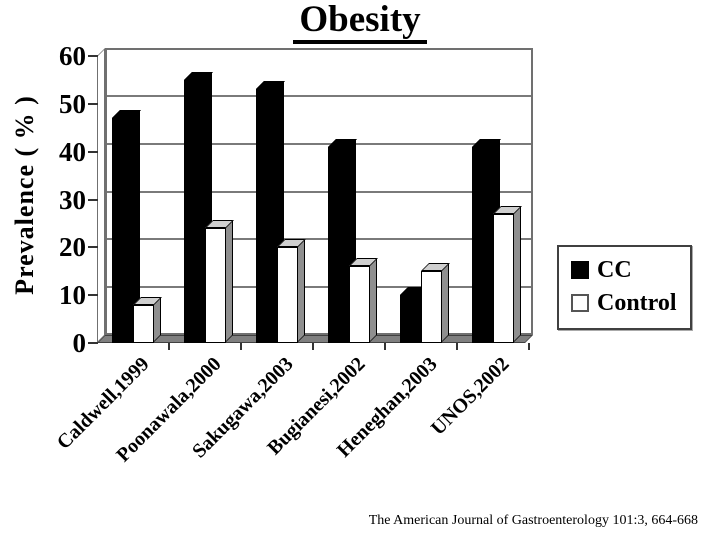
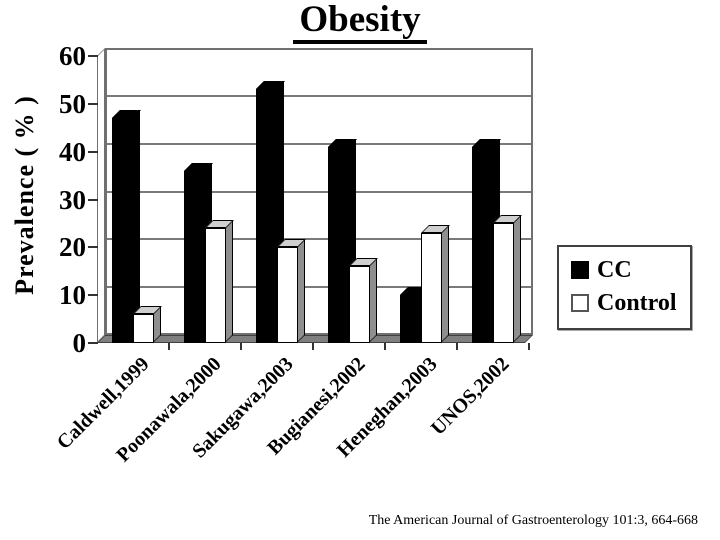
Control/Caldwell,1999: 8 -> 6
CC/Poonawala,2000: 55 -> 36
Control/Heneghan,2003: 15 -> 23
Control/UNOS,2002: 27 -> 25
